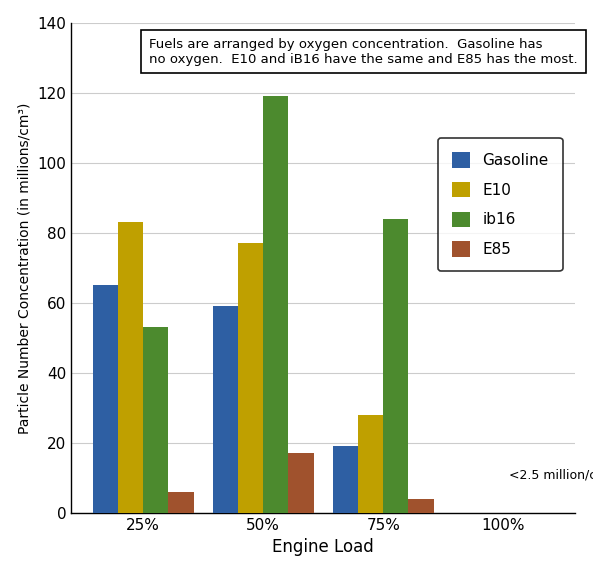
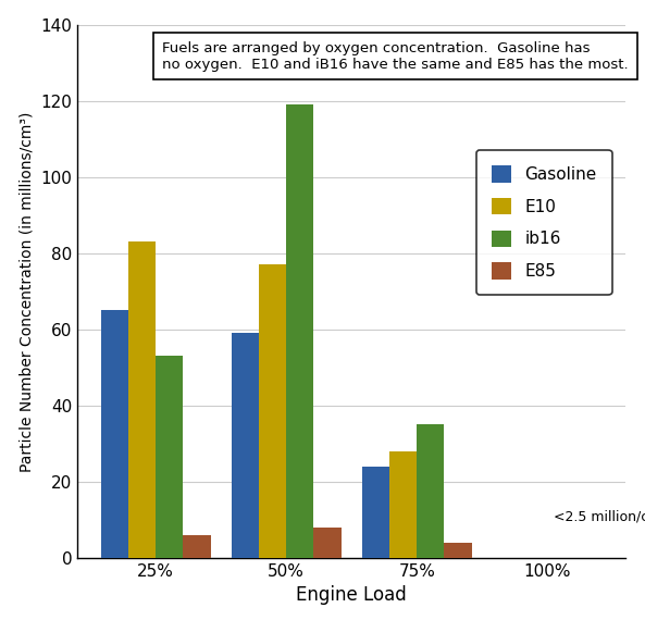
E85/50%: 17 -> 8
Gasoline/75%: 19 -> 24
ib16/75%: 84 -> 35
